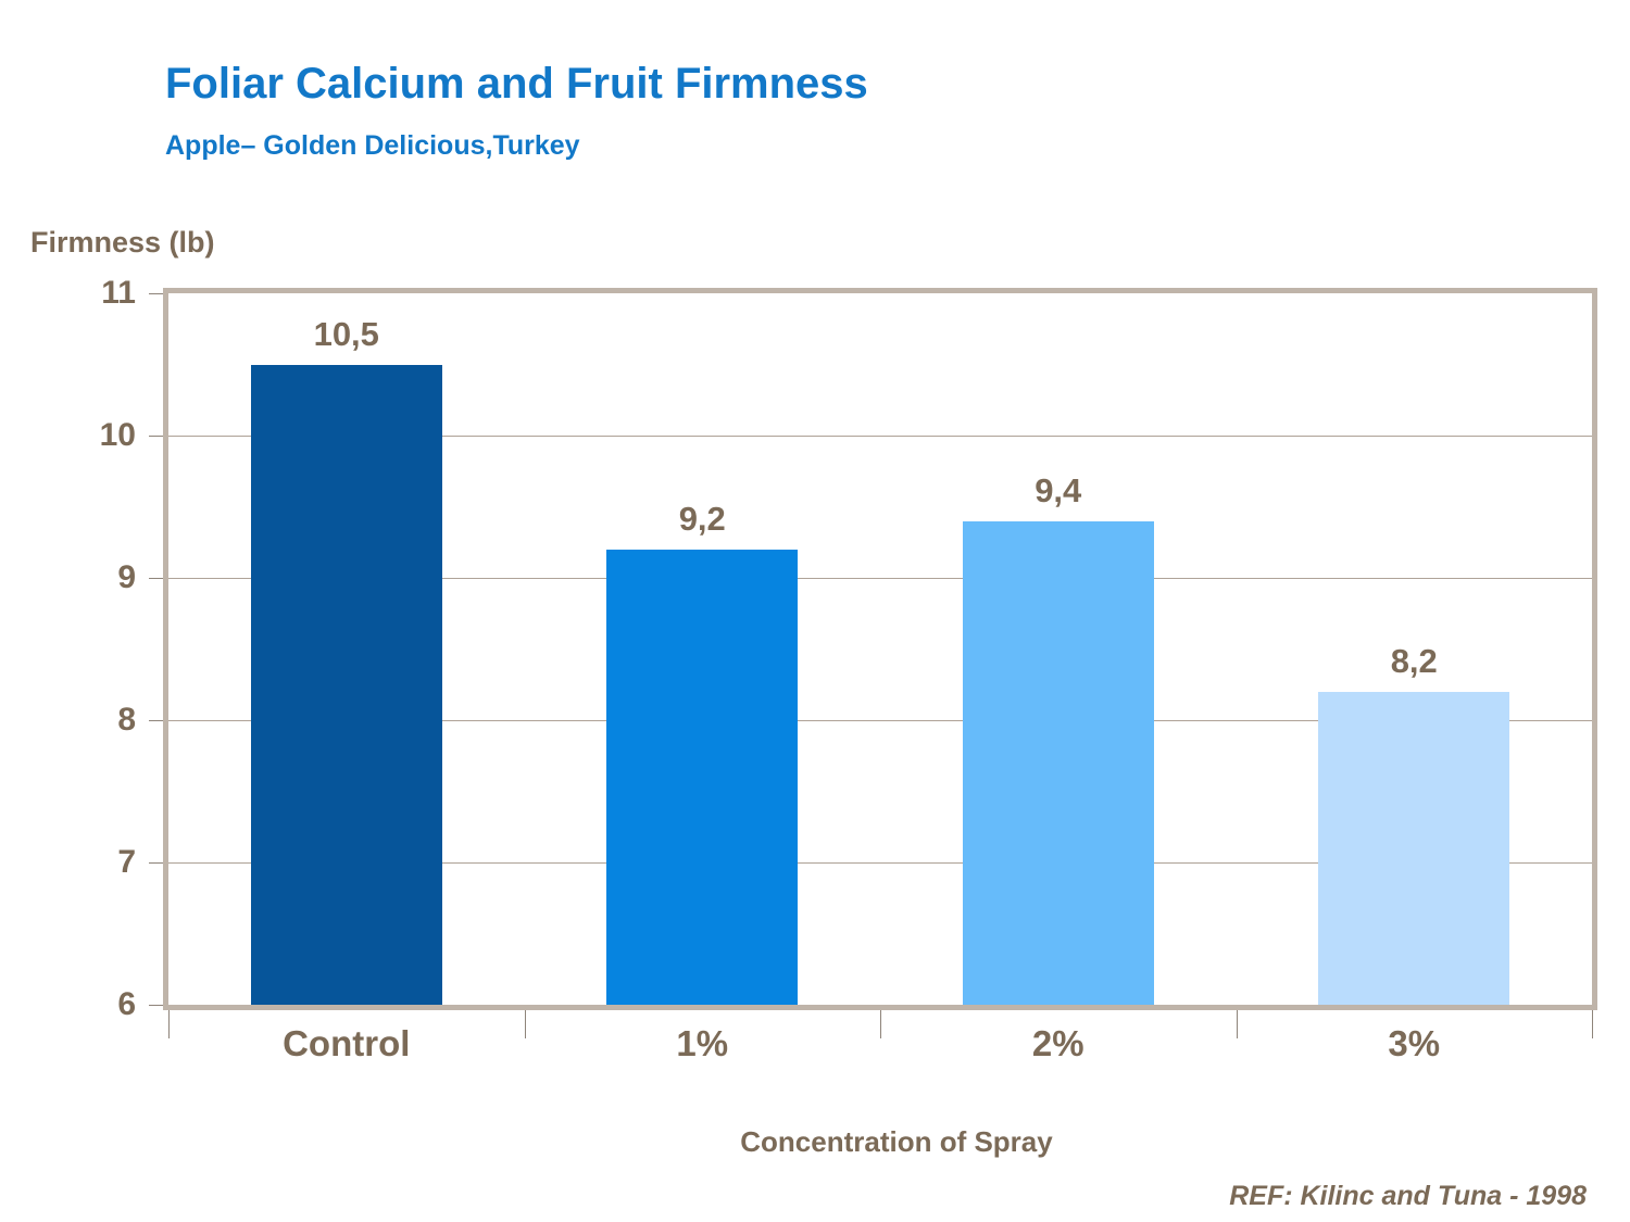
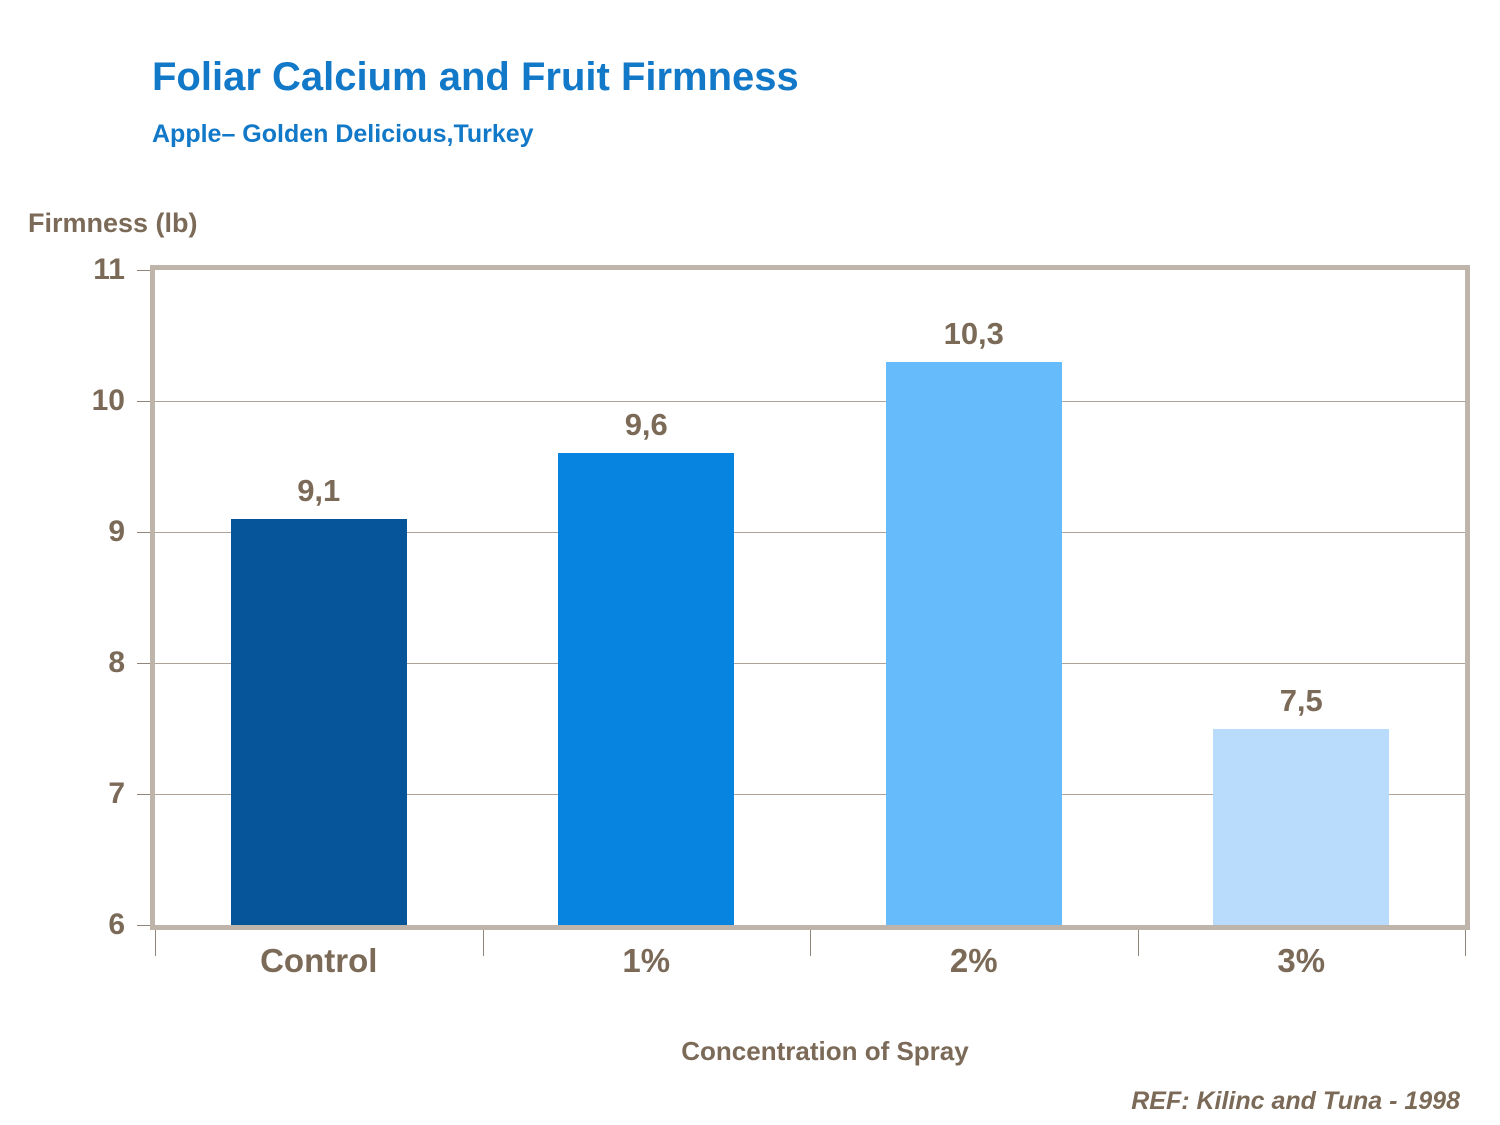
Control: 10,5 -> 9,1
1%: 9,2 -> 9,6
2%: 9,4 -> 10,3
3%: 8,2 -> 7,5
